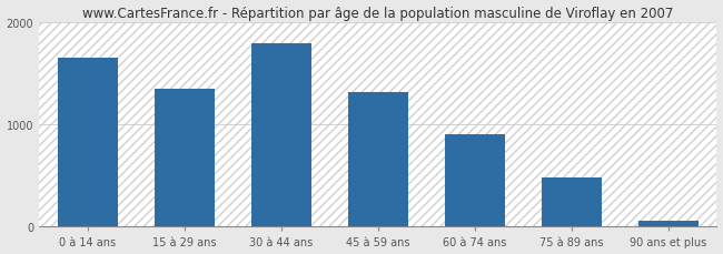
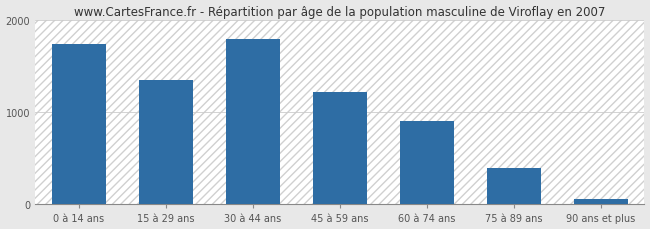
0 à 14 ans: 1650 -> 1740
45 à 59 ans: 1320 -> 1220
75 à 89 ans: 480 -> 400
